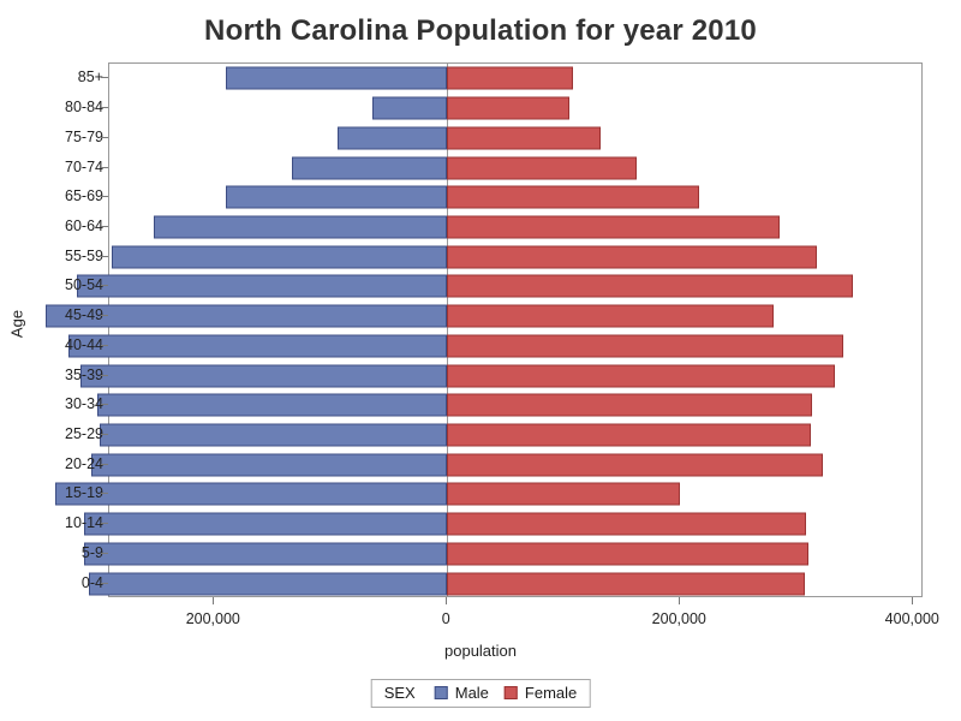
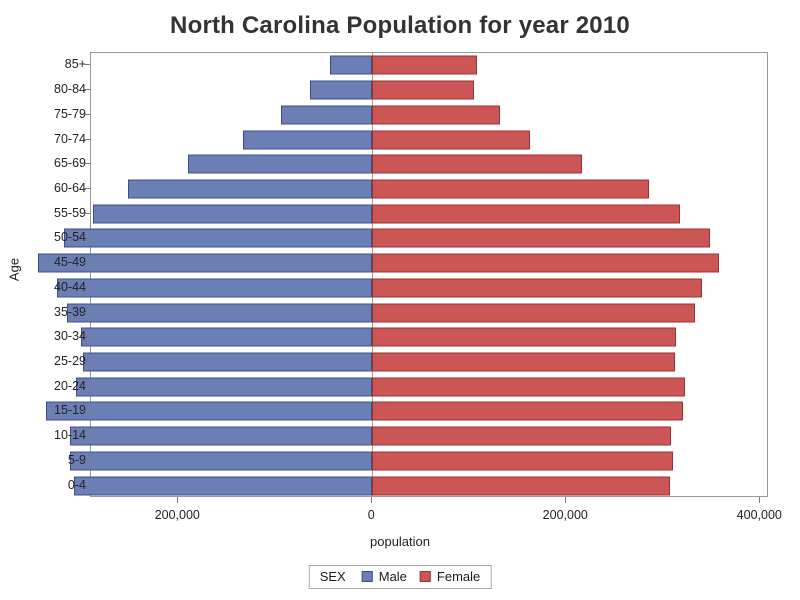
Male/85+: 190000 -> 40000
Female/45-49: 280000 -> 360000
Female/15-19: 200000 -> 320000
